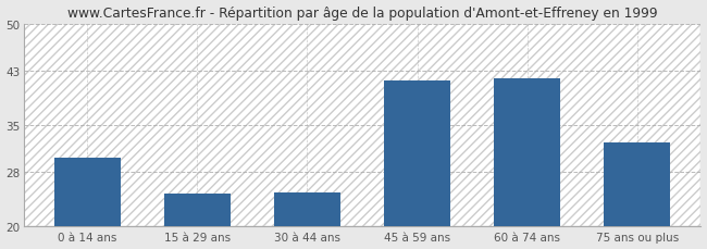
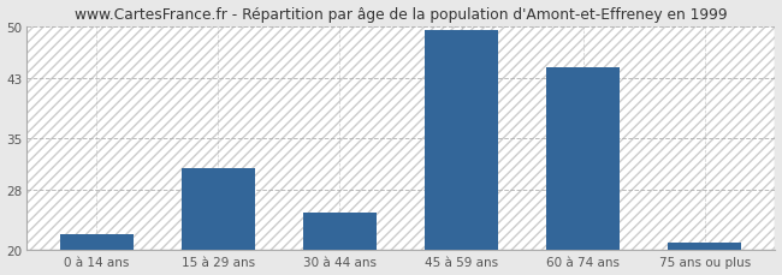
0 à 14 ans: 30.2 -> 22.0
15 à 29 ans: 24.8 -> 31.0
45 à 59 ans: 41.6 -> 49.5
60 à 74 ans: 41.8 -> 44.5
75 ans ou plus: 32.4 -> 21.0
